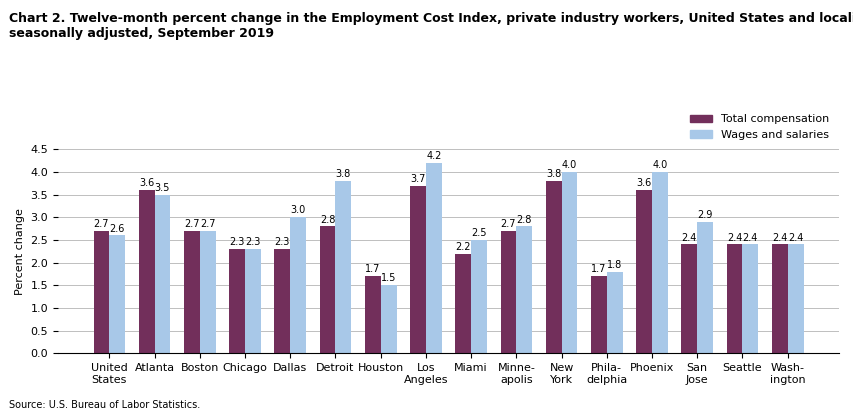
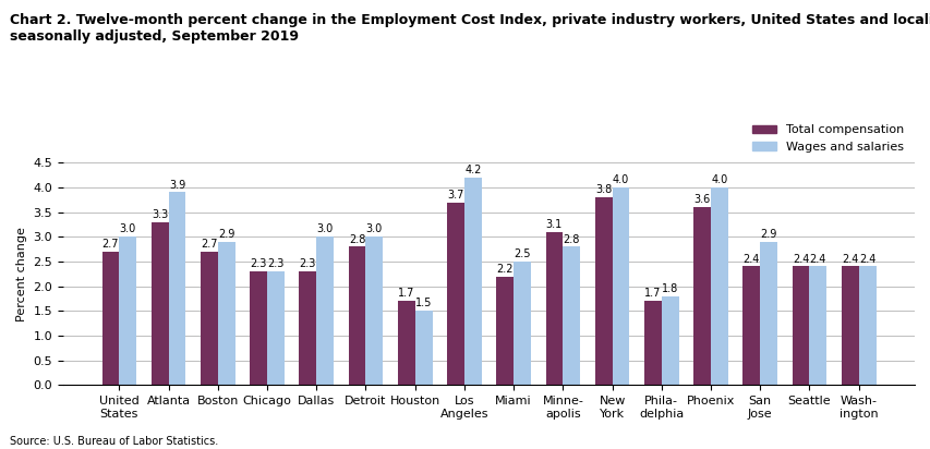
Wages and salaries/United States: 2.6 -> 3.0
Total compensation/Atlanta: 3.6 -> 3.3
Wages and salaries/Atlanta: 3.5 -> 3.9
Wages and salaries/Boston: 2.7 -> 2.9
Wages and salaries/Detroit: 3.8 -> 3.0
Total compensation/Minne- apolis: 2.7 -> 3.1
